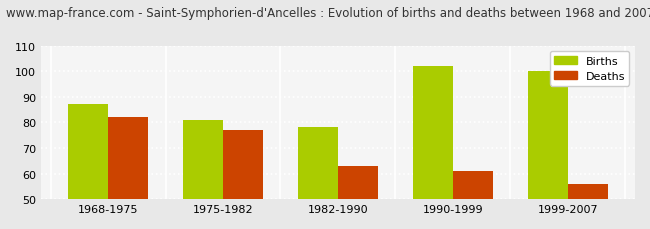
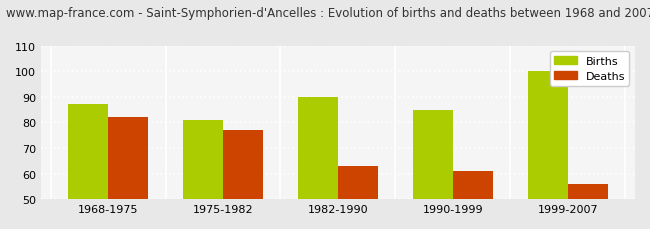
Births/1982-1990: 78 -> 90
Births/1990-1999: 102 -> 85
